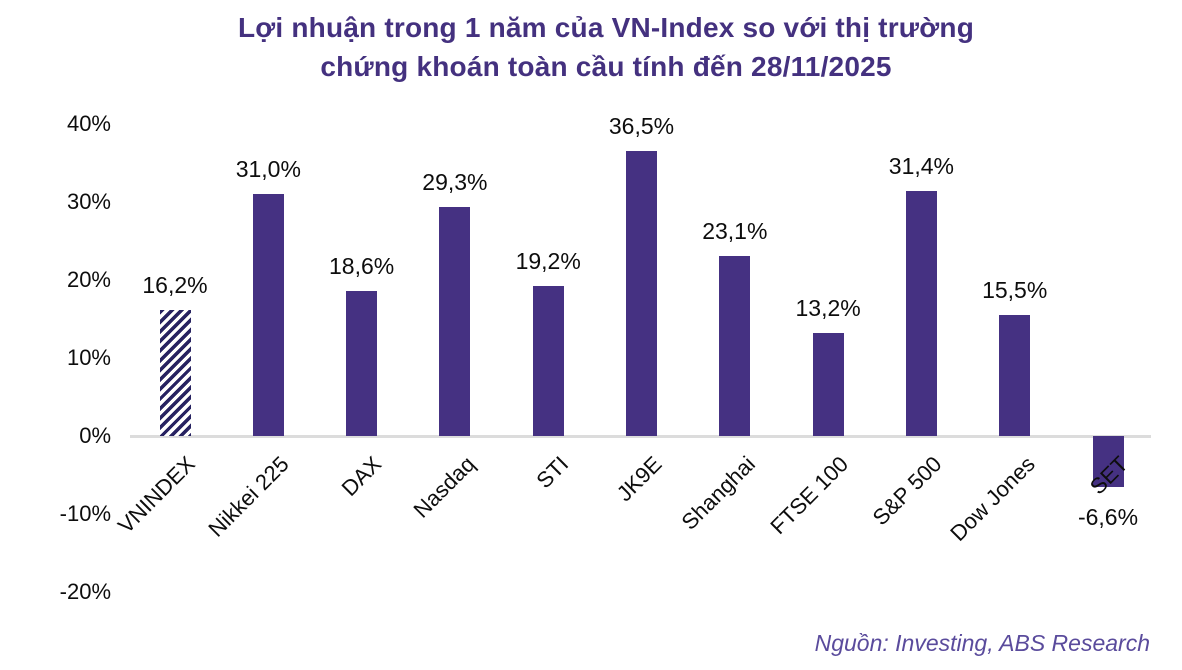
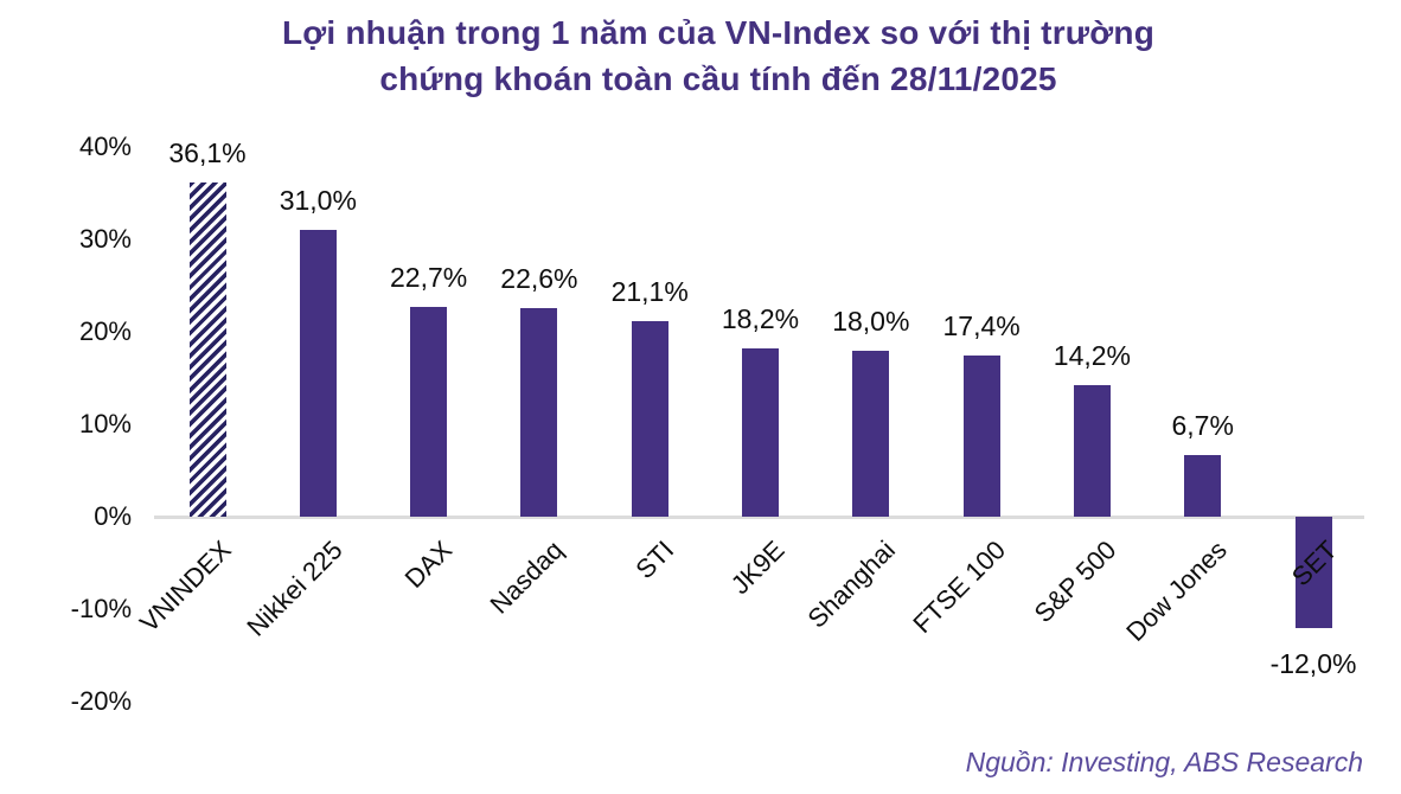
VNINDEX: 16,2% -> 36,1%
DAX: 18,6% -> 22,7%
Nasdaq: 29,3% -> 22,6%
STI: 19,2% -> 21,1%
JK9E: 36,5% -> 18,2%
Shanghai: 23,1% -> 18,0%
FTSE 100: 13,2% -> 17,4%
S&P 500: 31,4% -> 14,2%
Dow Jones: 15,5% -> 6,7%
SET: -6,6% -> -12,0%
